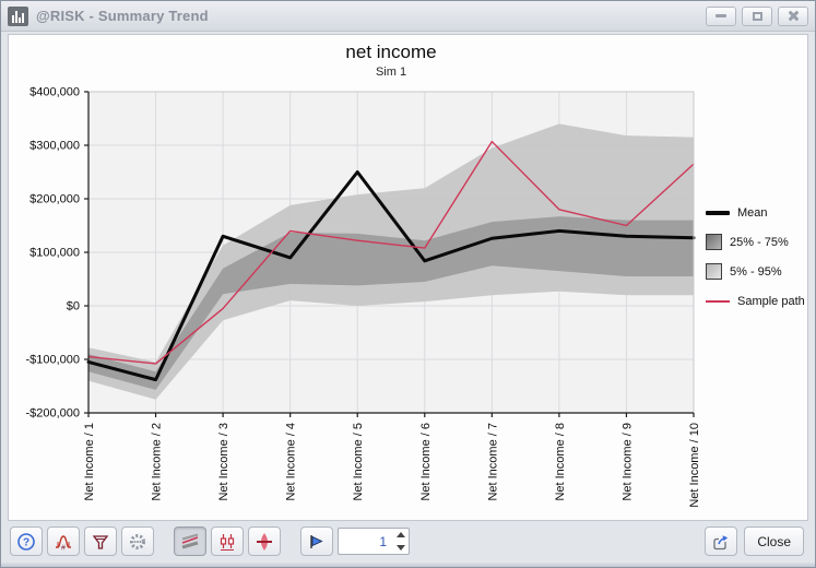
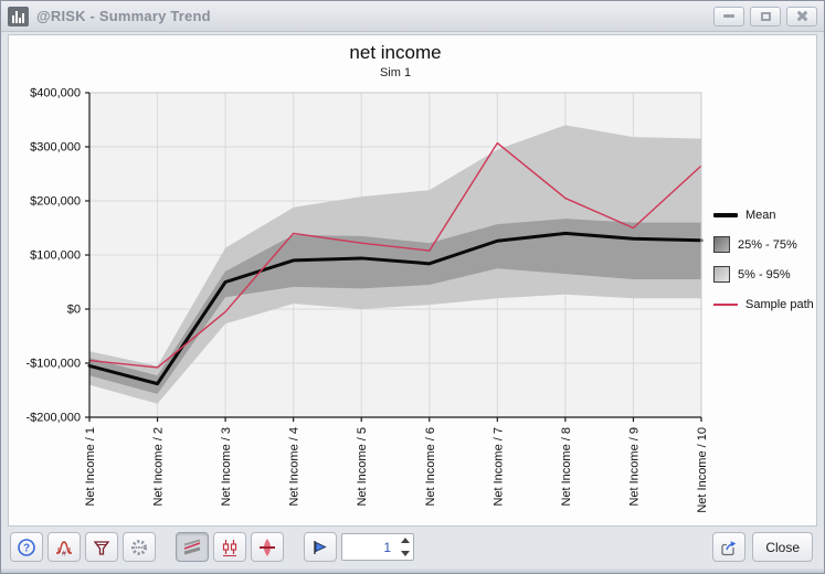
Mean/Net Income / 3: $130000 -> $50000
Mean/Net Income / 5: $250000 -> $90000
Sample path/Net Income / 8: $180000 -> $200000
